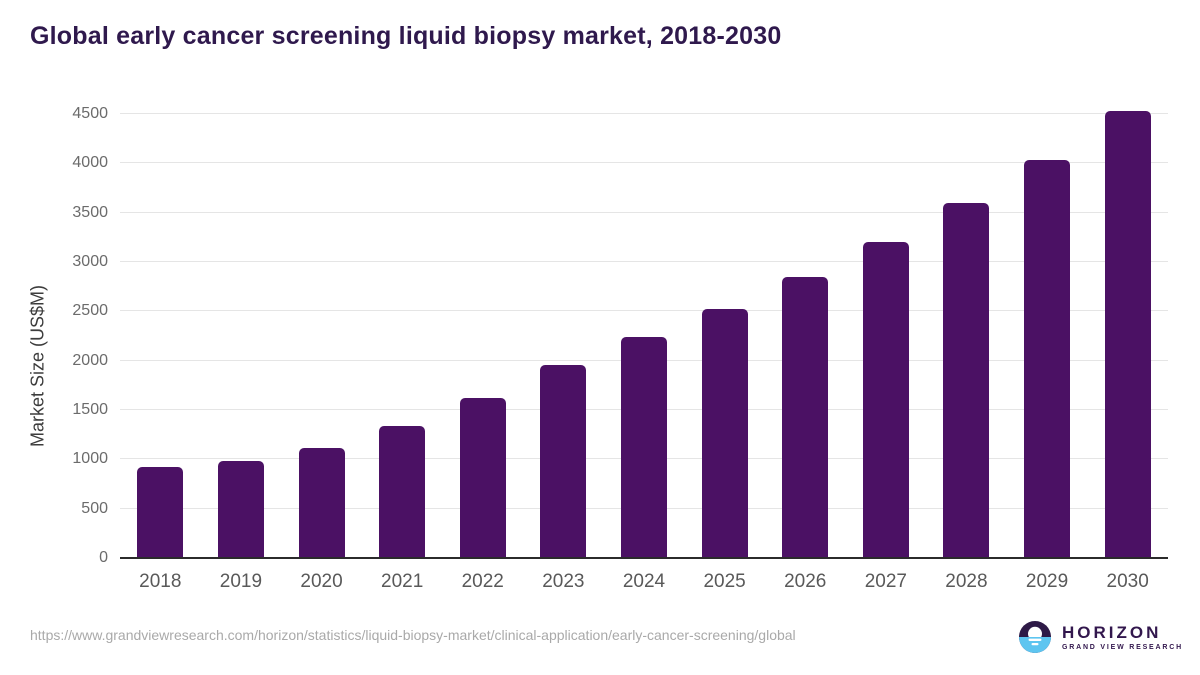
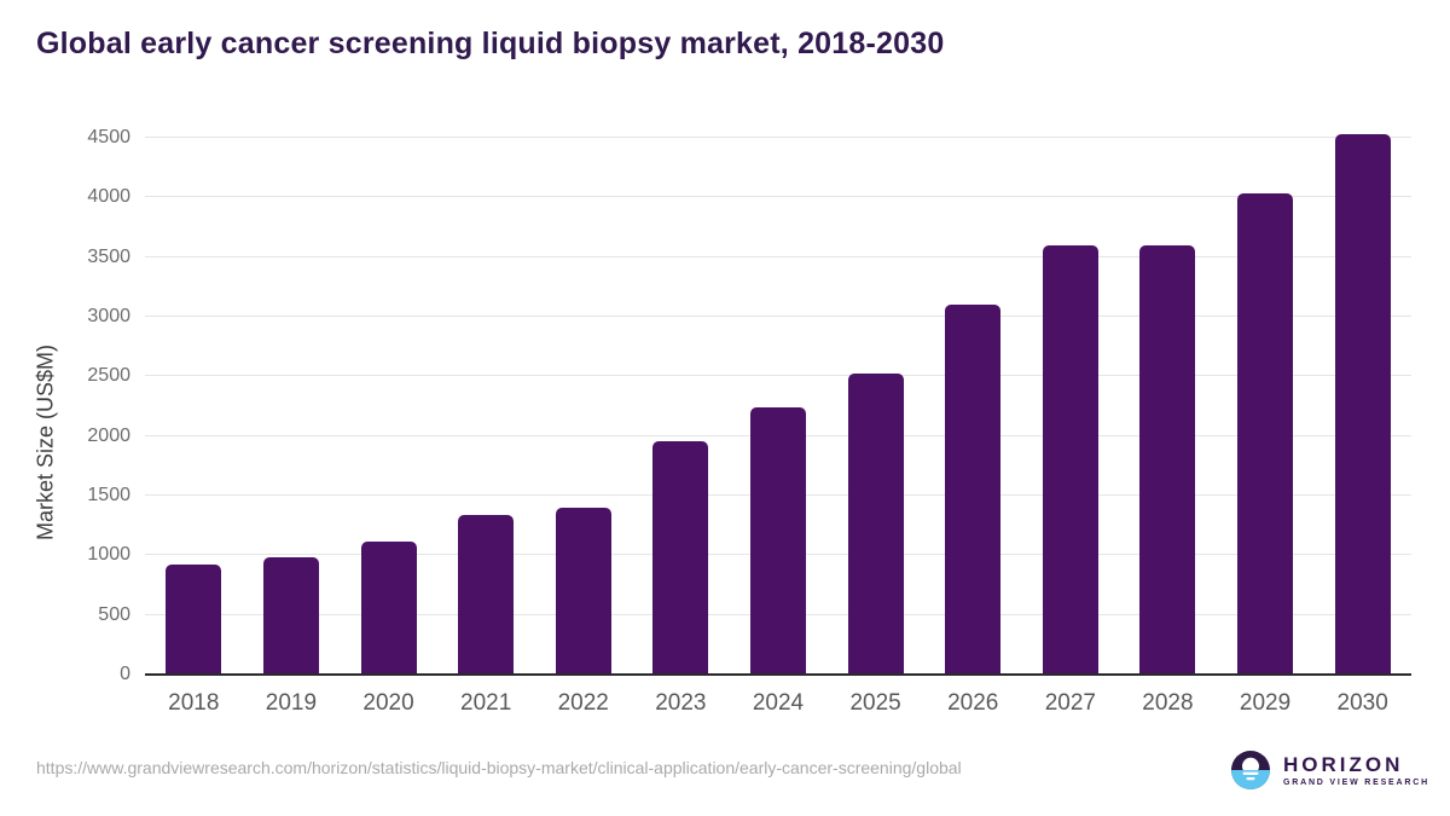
2022: 1600 -> 1400
2026: 2800 -> 3100
2027: 3200 -> 3600
